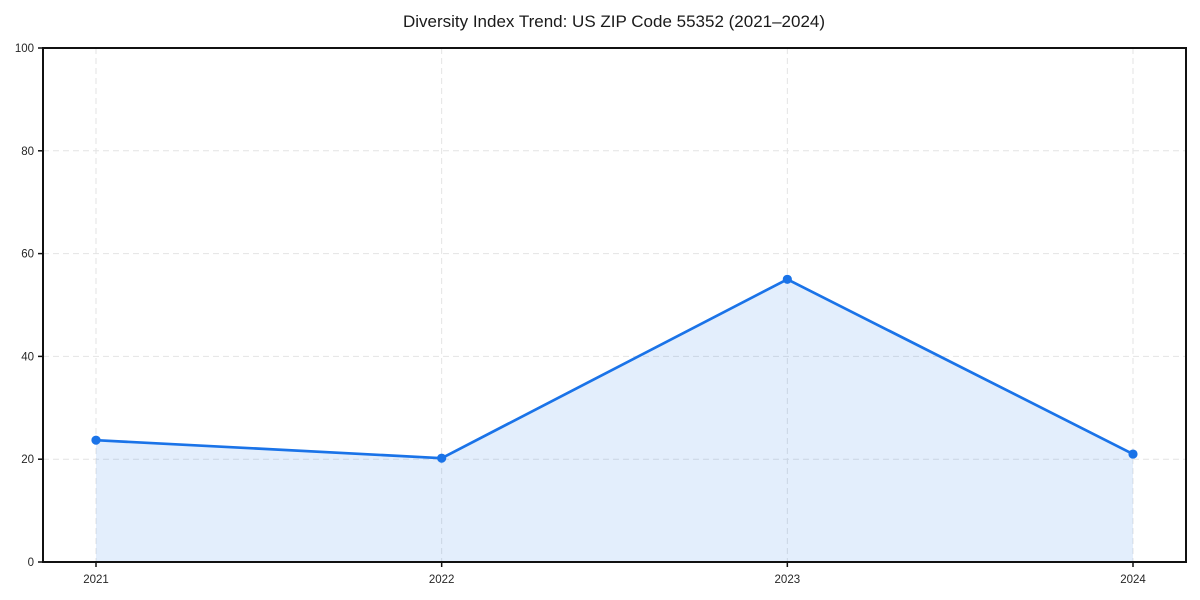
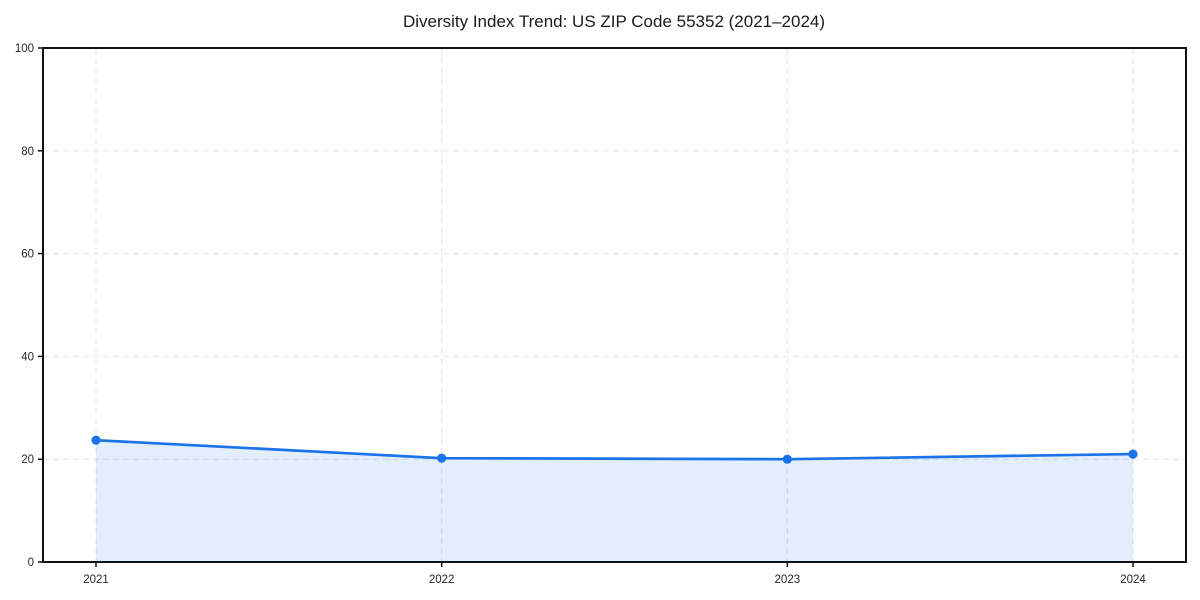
2023: 55 -> 20
